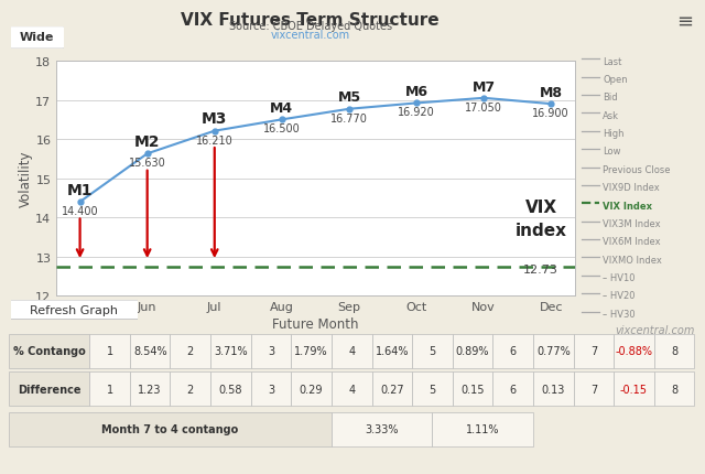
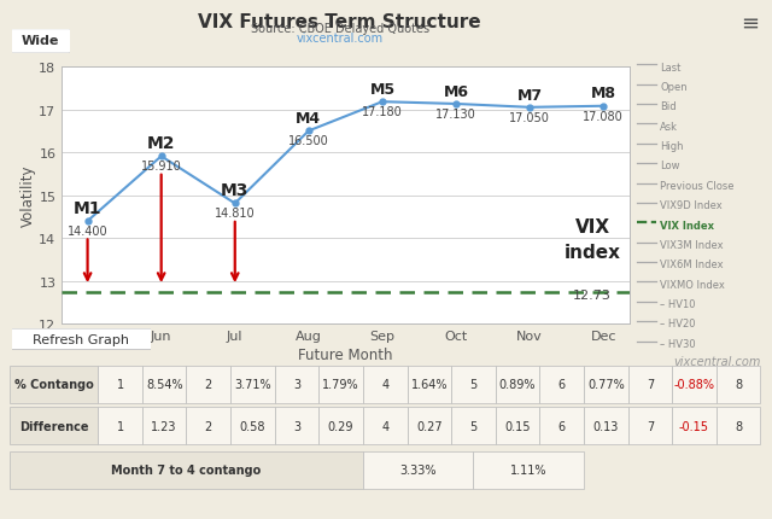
Jun: 15.630 -> 15.910
Jul: 16.210 -> 14.810
Sep: 16.770 -> 17.180
Oct: 16.920 -> 17.130
Dec: 16.900 -> 17.080
